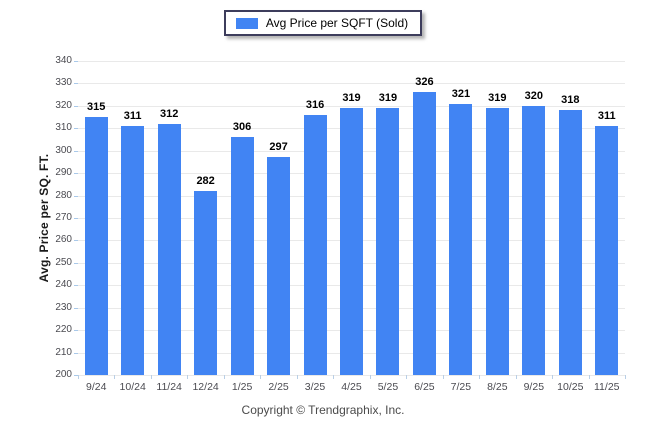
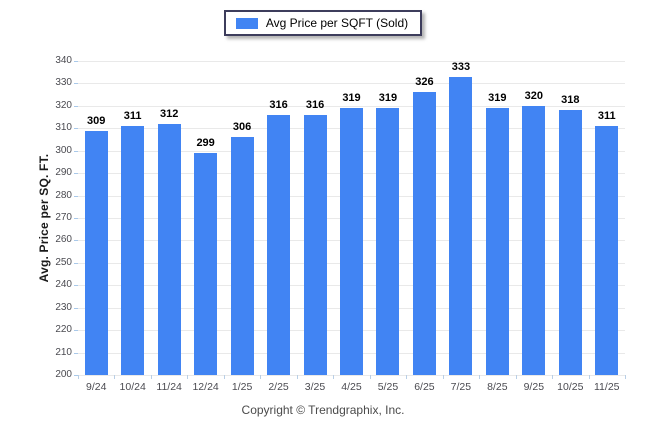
9/24: 315 -> 309
12/24: 282 -> 299
2/25: 297 -> 316
7/25: 321 -> 333
